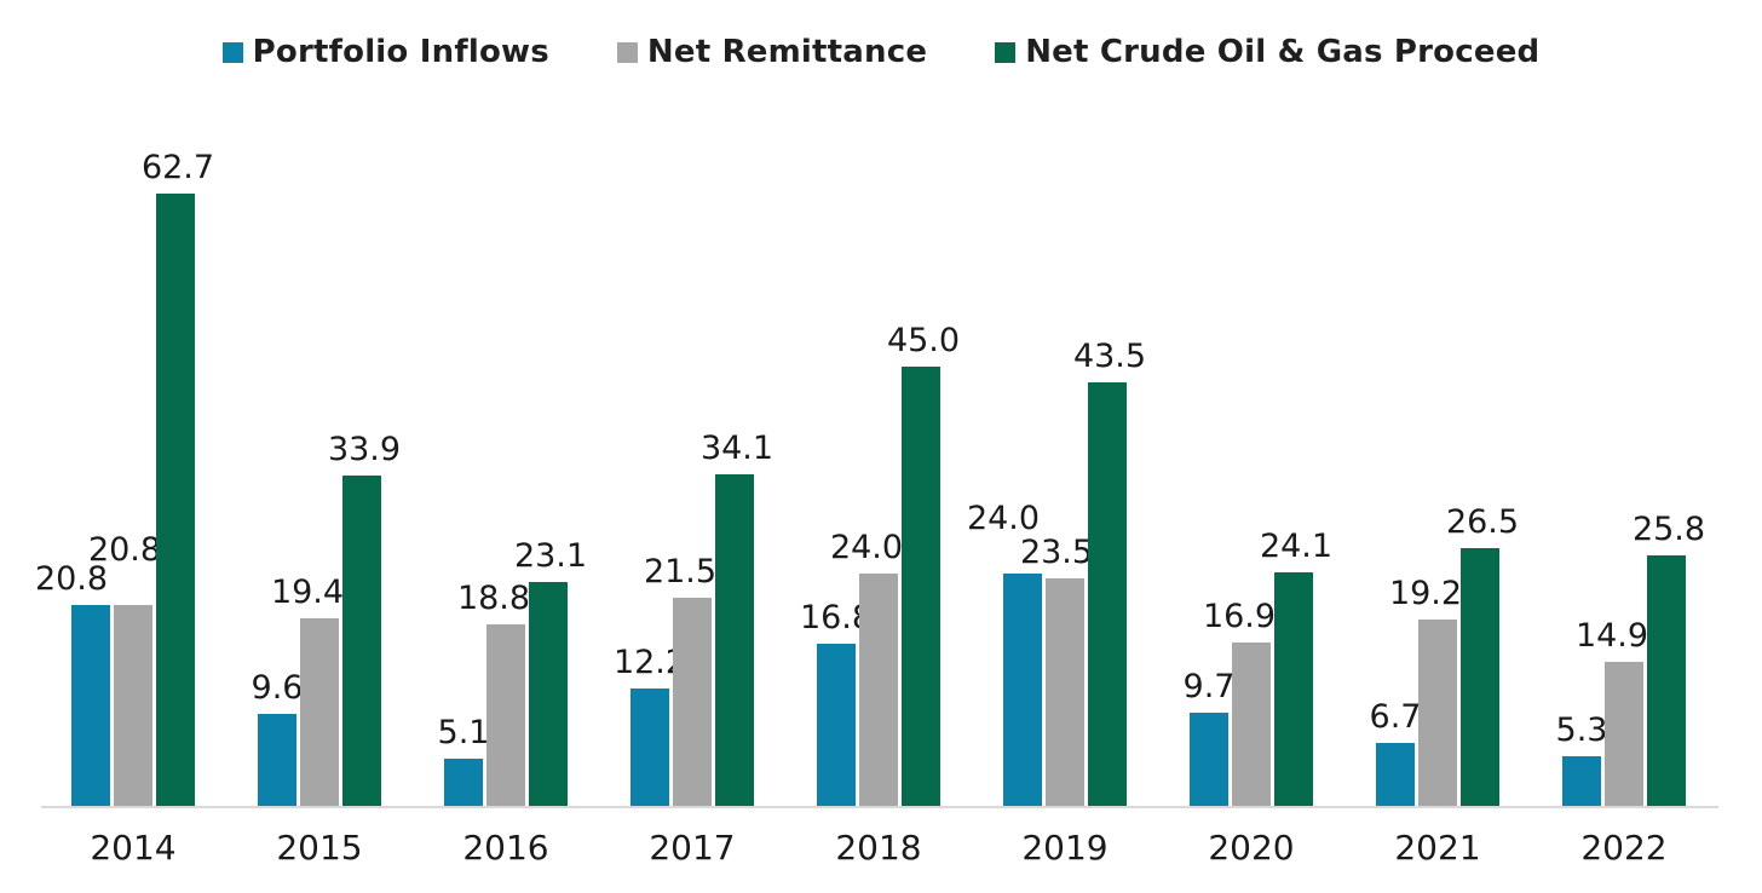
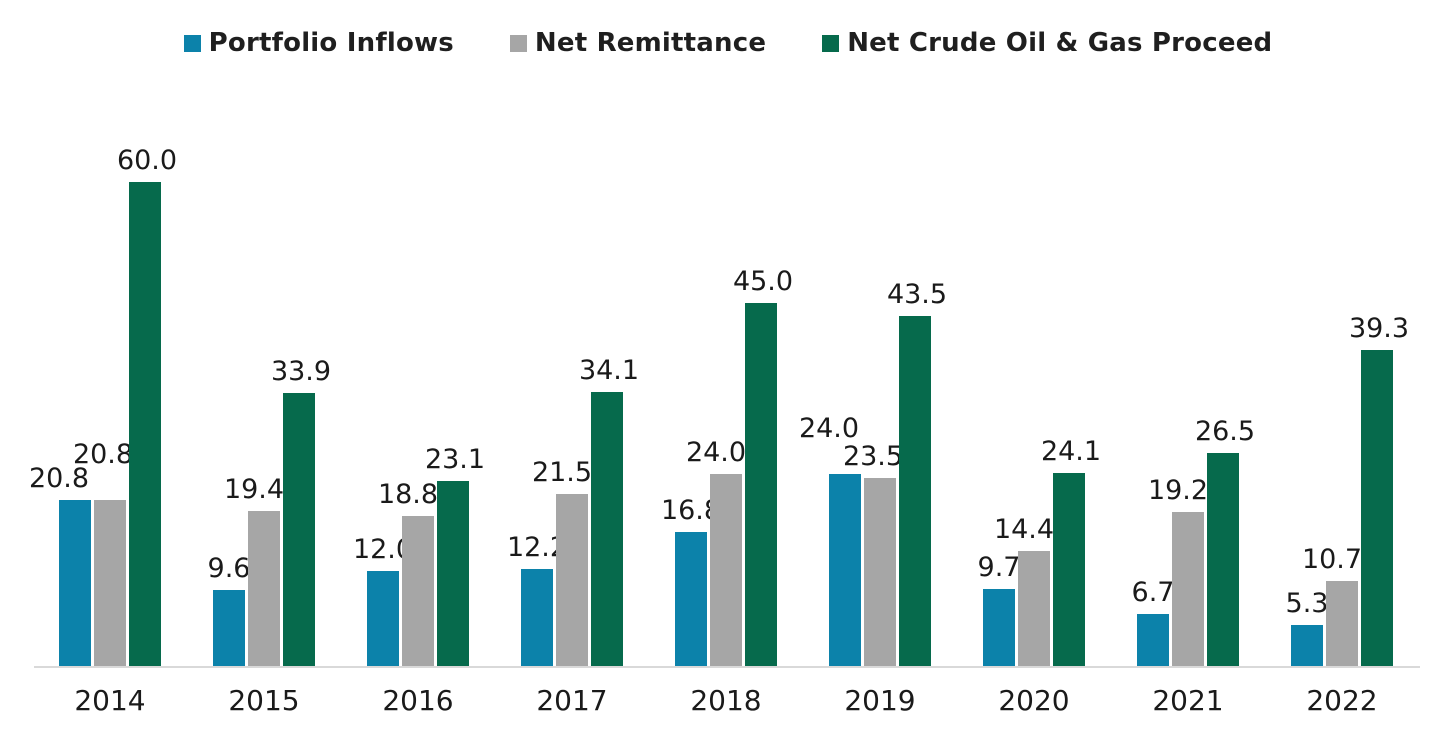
Net Crude Oil & Gas Proceed/2014: 62.7 -> 60.0
Portfolio Inflows/2016: 5.1 -> 12.0
Net Remittance/2020: 16.9 -> 14.4
Net Remittance/2022: 14.9 -> 10.7
Net Crude Oil & Gas Proceed/2022: 25.8 -> 39.3
